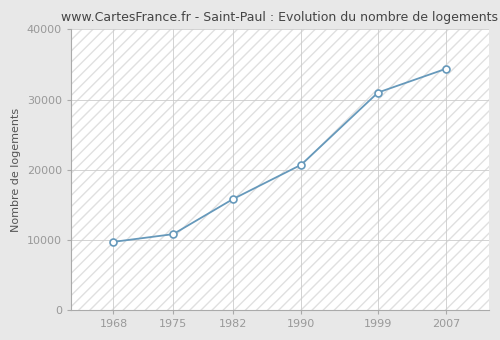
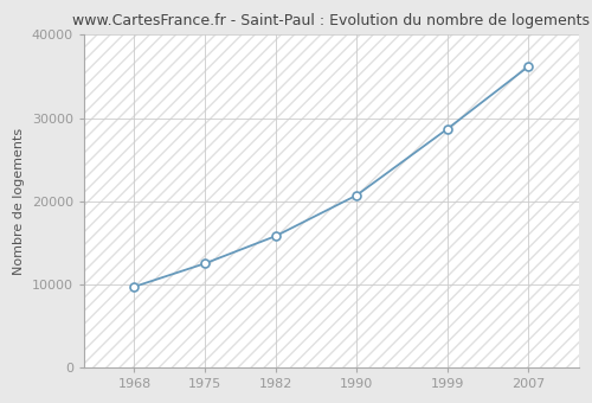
1975: 10800 -> 12500
1999: 31000 -> 28700
2007: 34400 -> 36200
